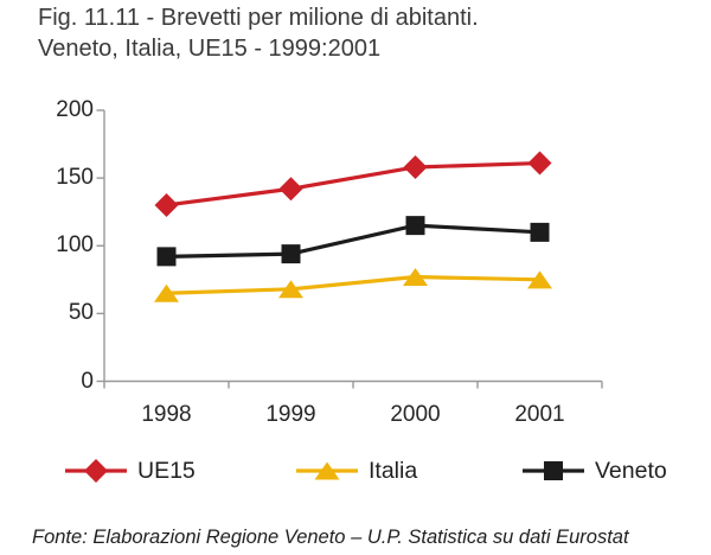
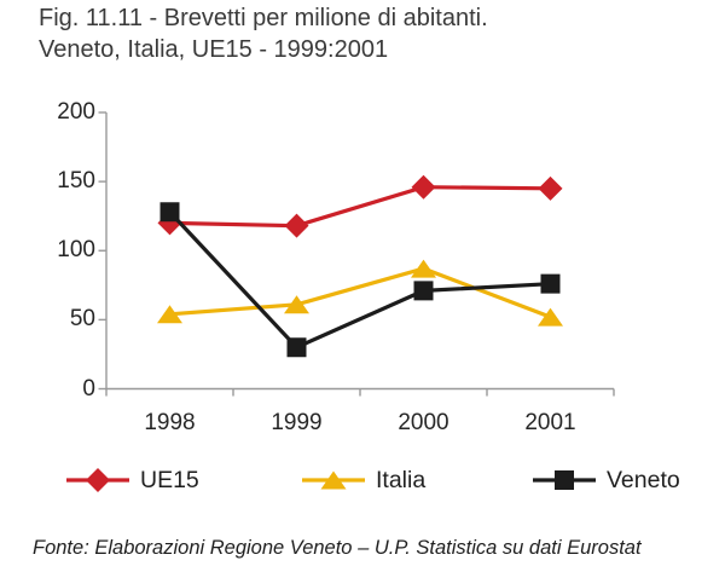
UE15/1998: 130 -> 120
Italia/1998: 65 -> 54
Veneto/1998: 92 -> 128
UE15/1999: 142 -> 118
Italia/1999: 68 -> 61
Veneto/1999: 94 -> 30
UE15/2000: 158 -> 146
Italia/2000: 77 -> 87
Veneto/2000: 115 -> 71
UE15/2001: 161 -> 145
Italia/2001: 75 -> 52
Veneto/2001: 110 -> 76
